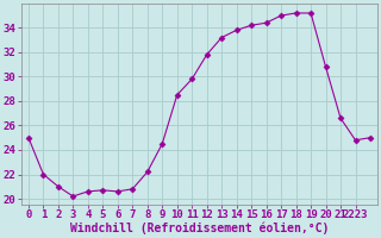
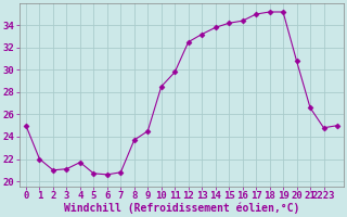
3: 20.2 -> 21.1
4: 20.6 -> 21.7
8: 22.2 -> 23.7
12: 31.8 -> 32.5
